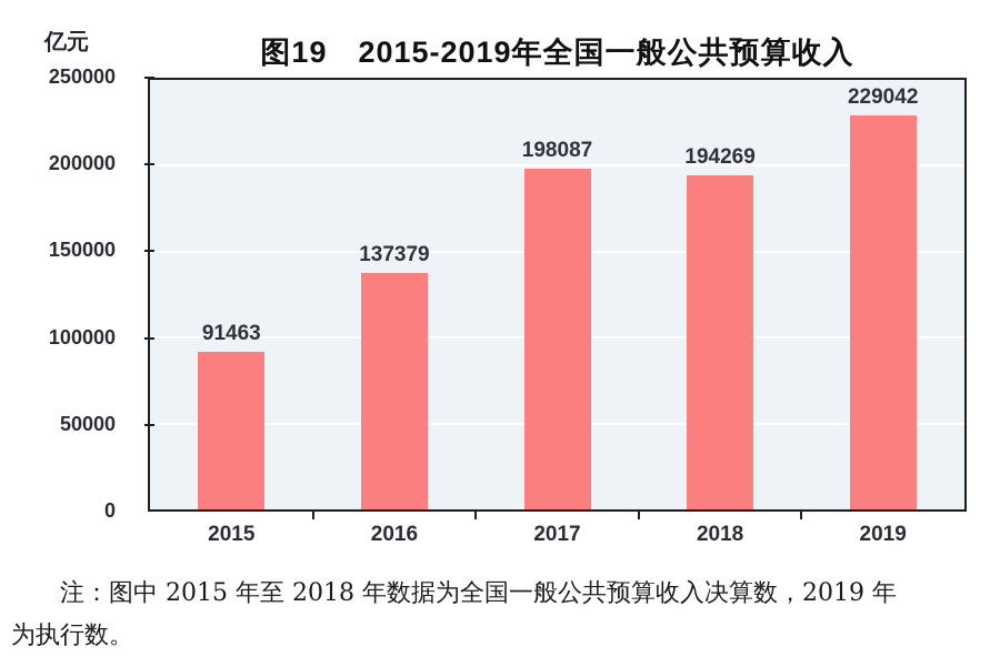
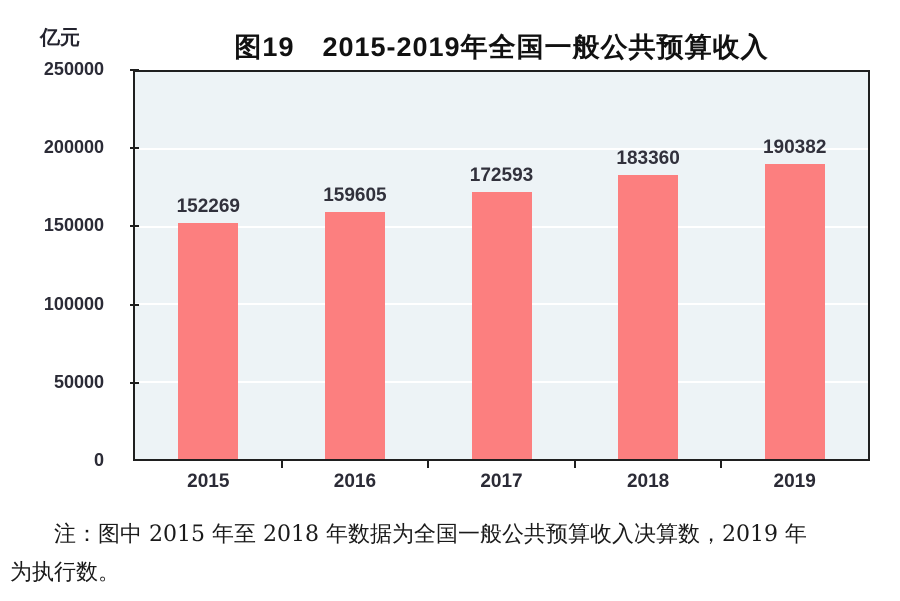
2015: 91463 -> 152269
2016: 137379 -> 159605
2017: 198087 -> 172593
2018: 194269 -> 183360
2019: 229042 -> 190382
